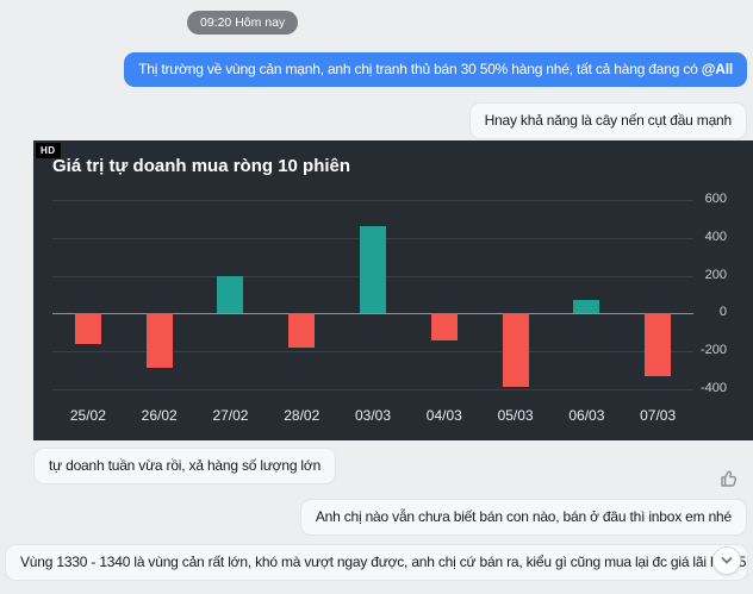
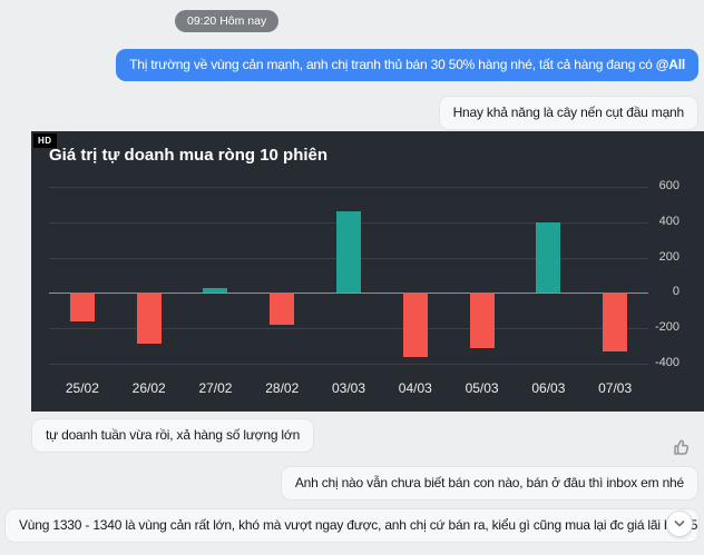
27/02: 200 -> 30
04/03: -140 -> -360
05/03: -390 -> -310
06/03: 70 -> 400
